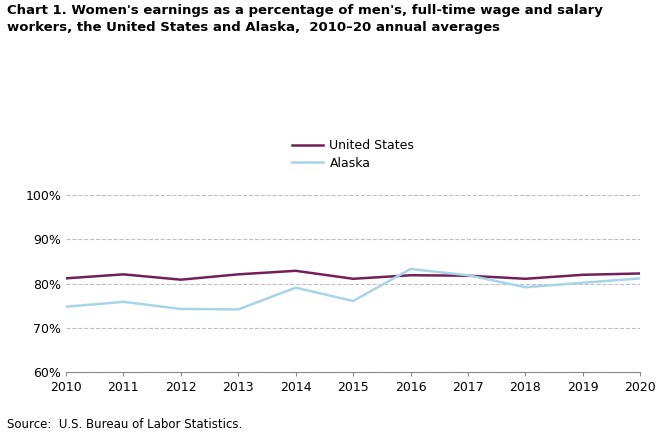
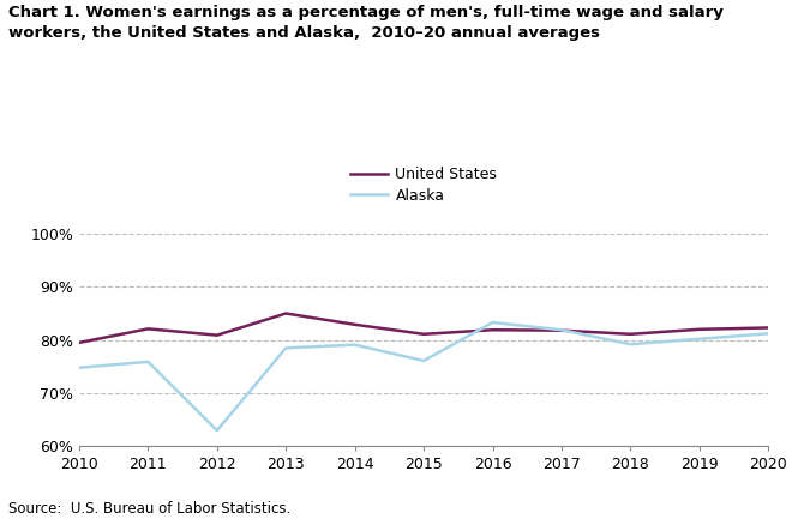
United States/2010: 81.2% -> 79.5%
Alaska/2012: 74.3% -> 63.0%
United States/2013: 82.1% -> 85.0%
Alaska/2013: 74.2% -> 78.5%
